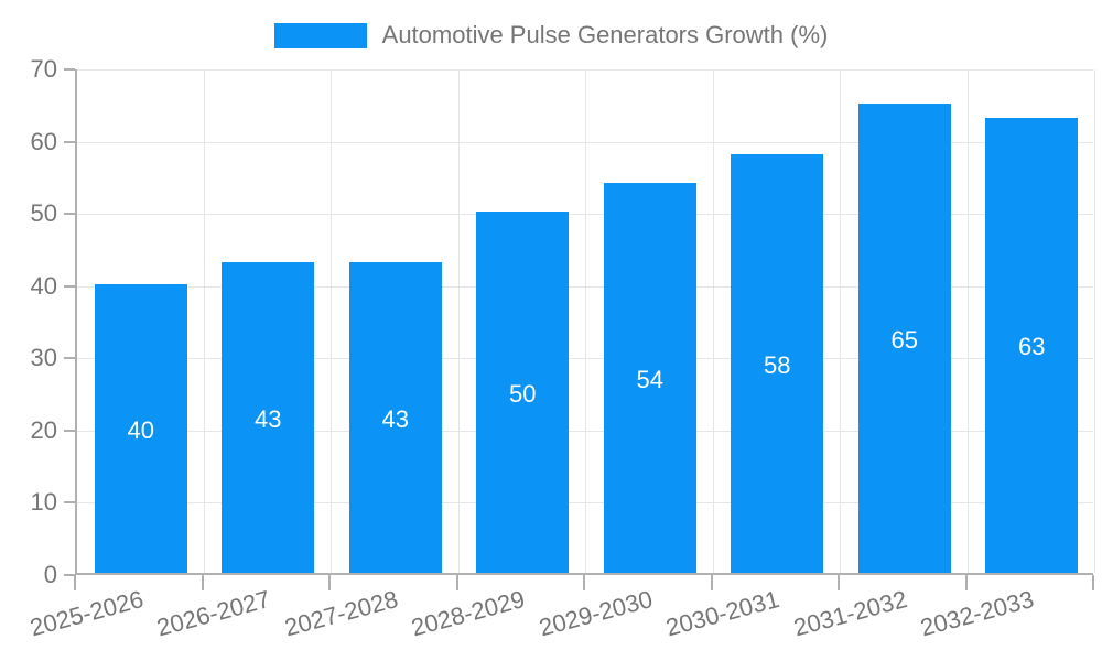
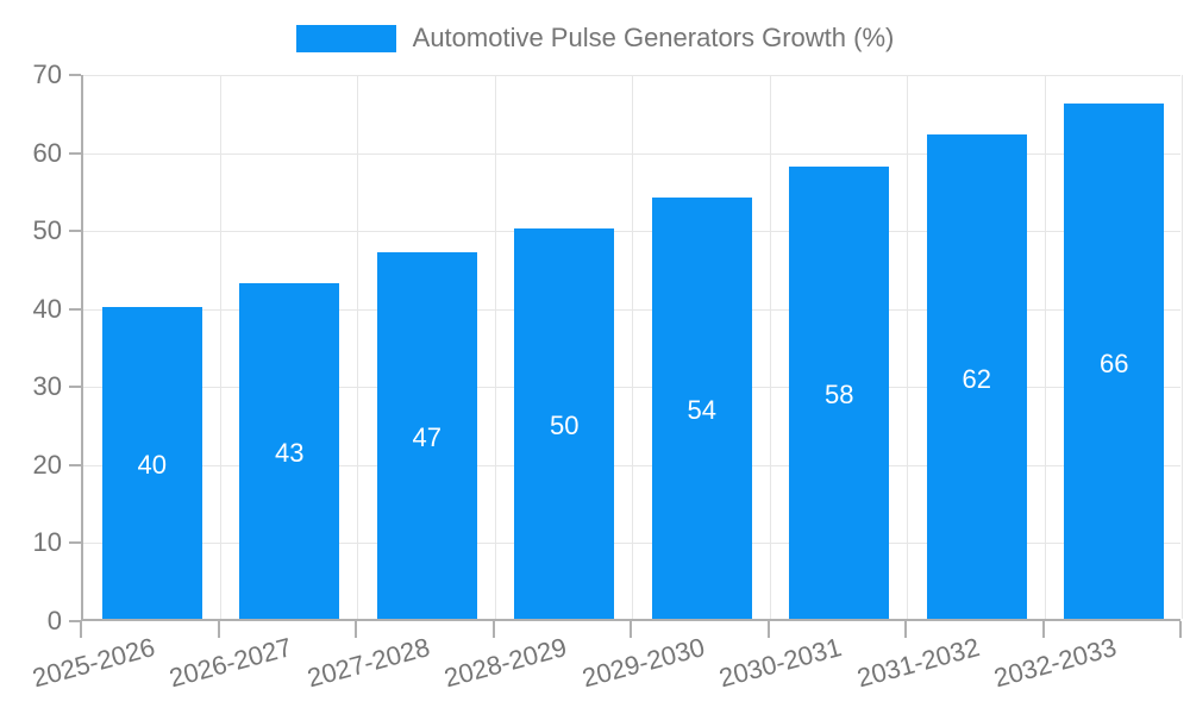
2027-2028: 43 -> 47
2031-2032: 65 -> 62
2032-2033: 63 -> 66
